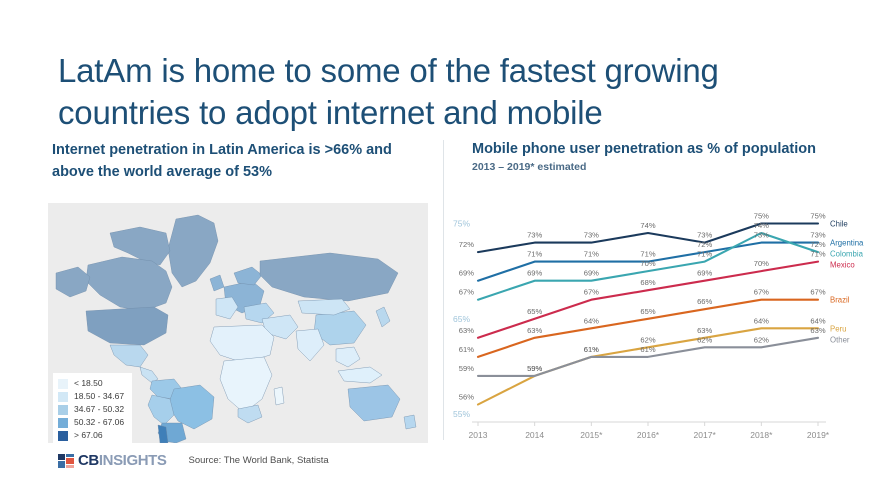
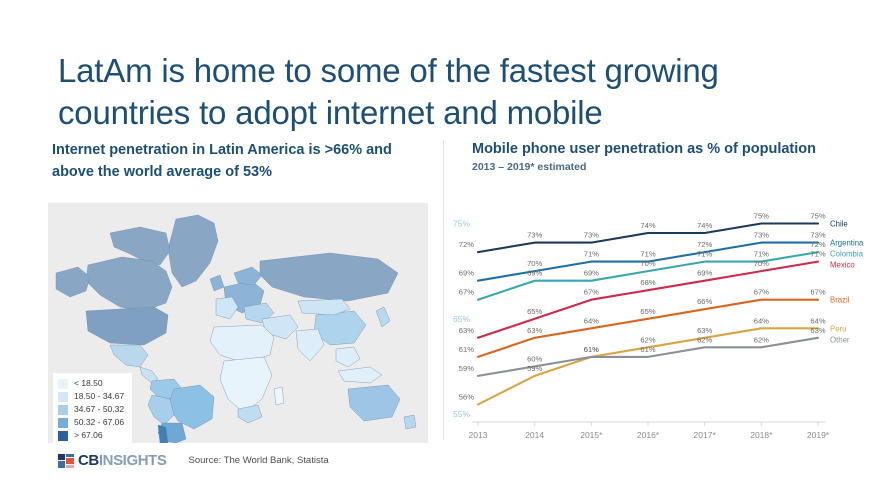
Argentina/2014: 71% -> 70%
Other/2014: 59% -> 60%
Chile/2017*: 73% -> 74%
Colombia/2018*: 74% -> 71%
